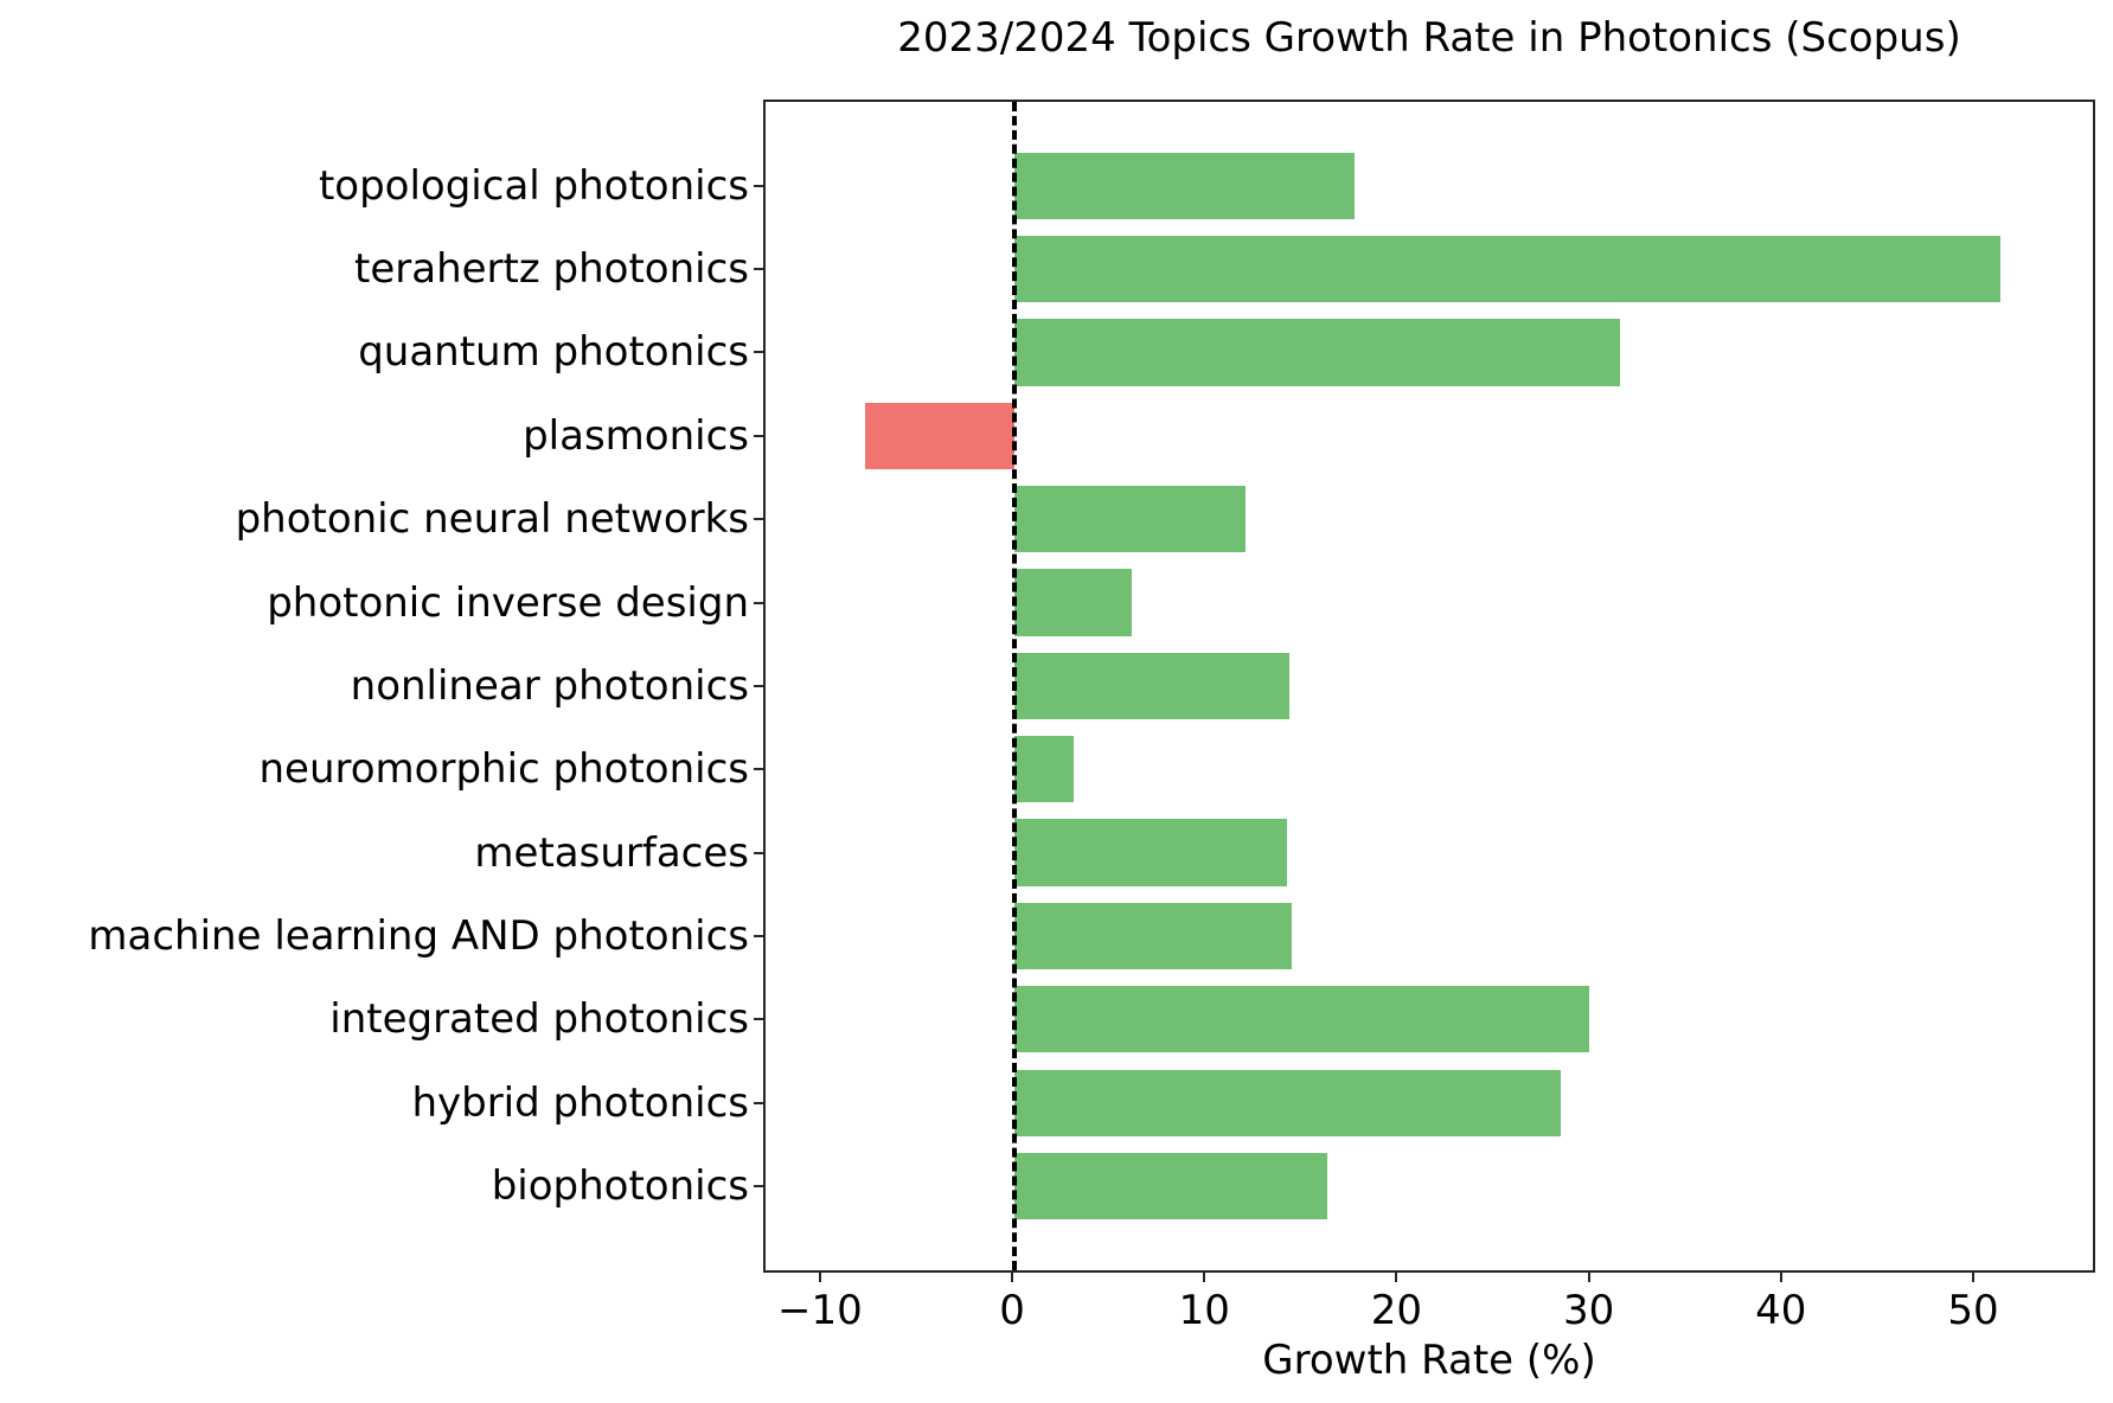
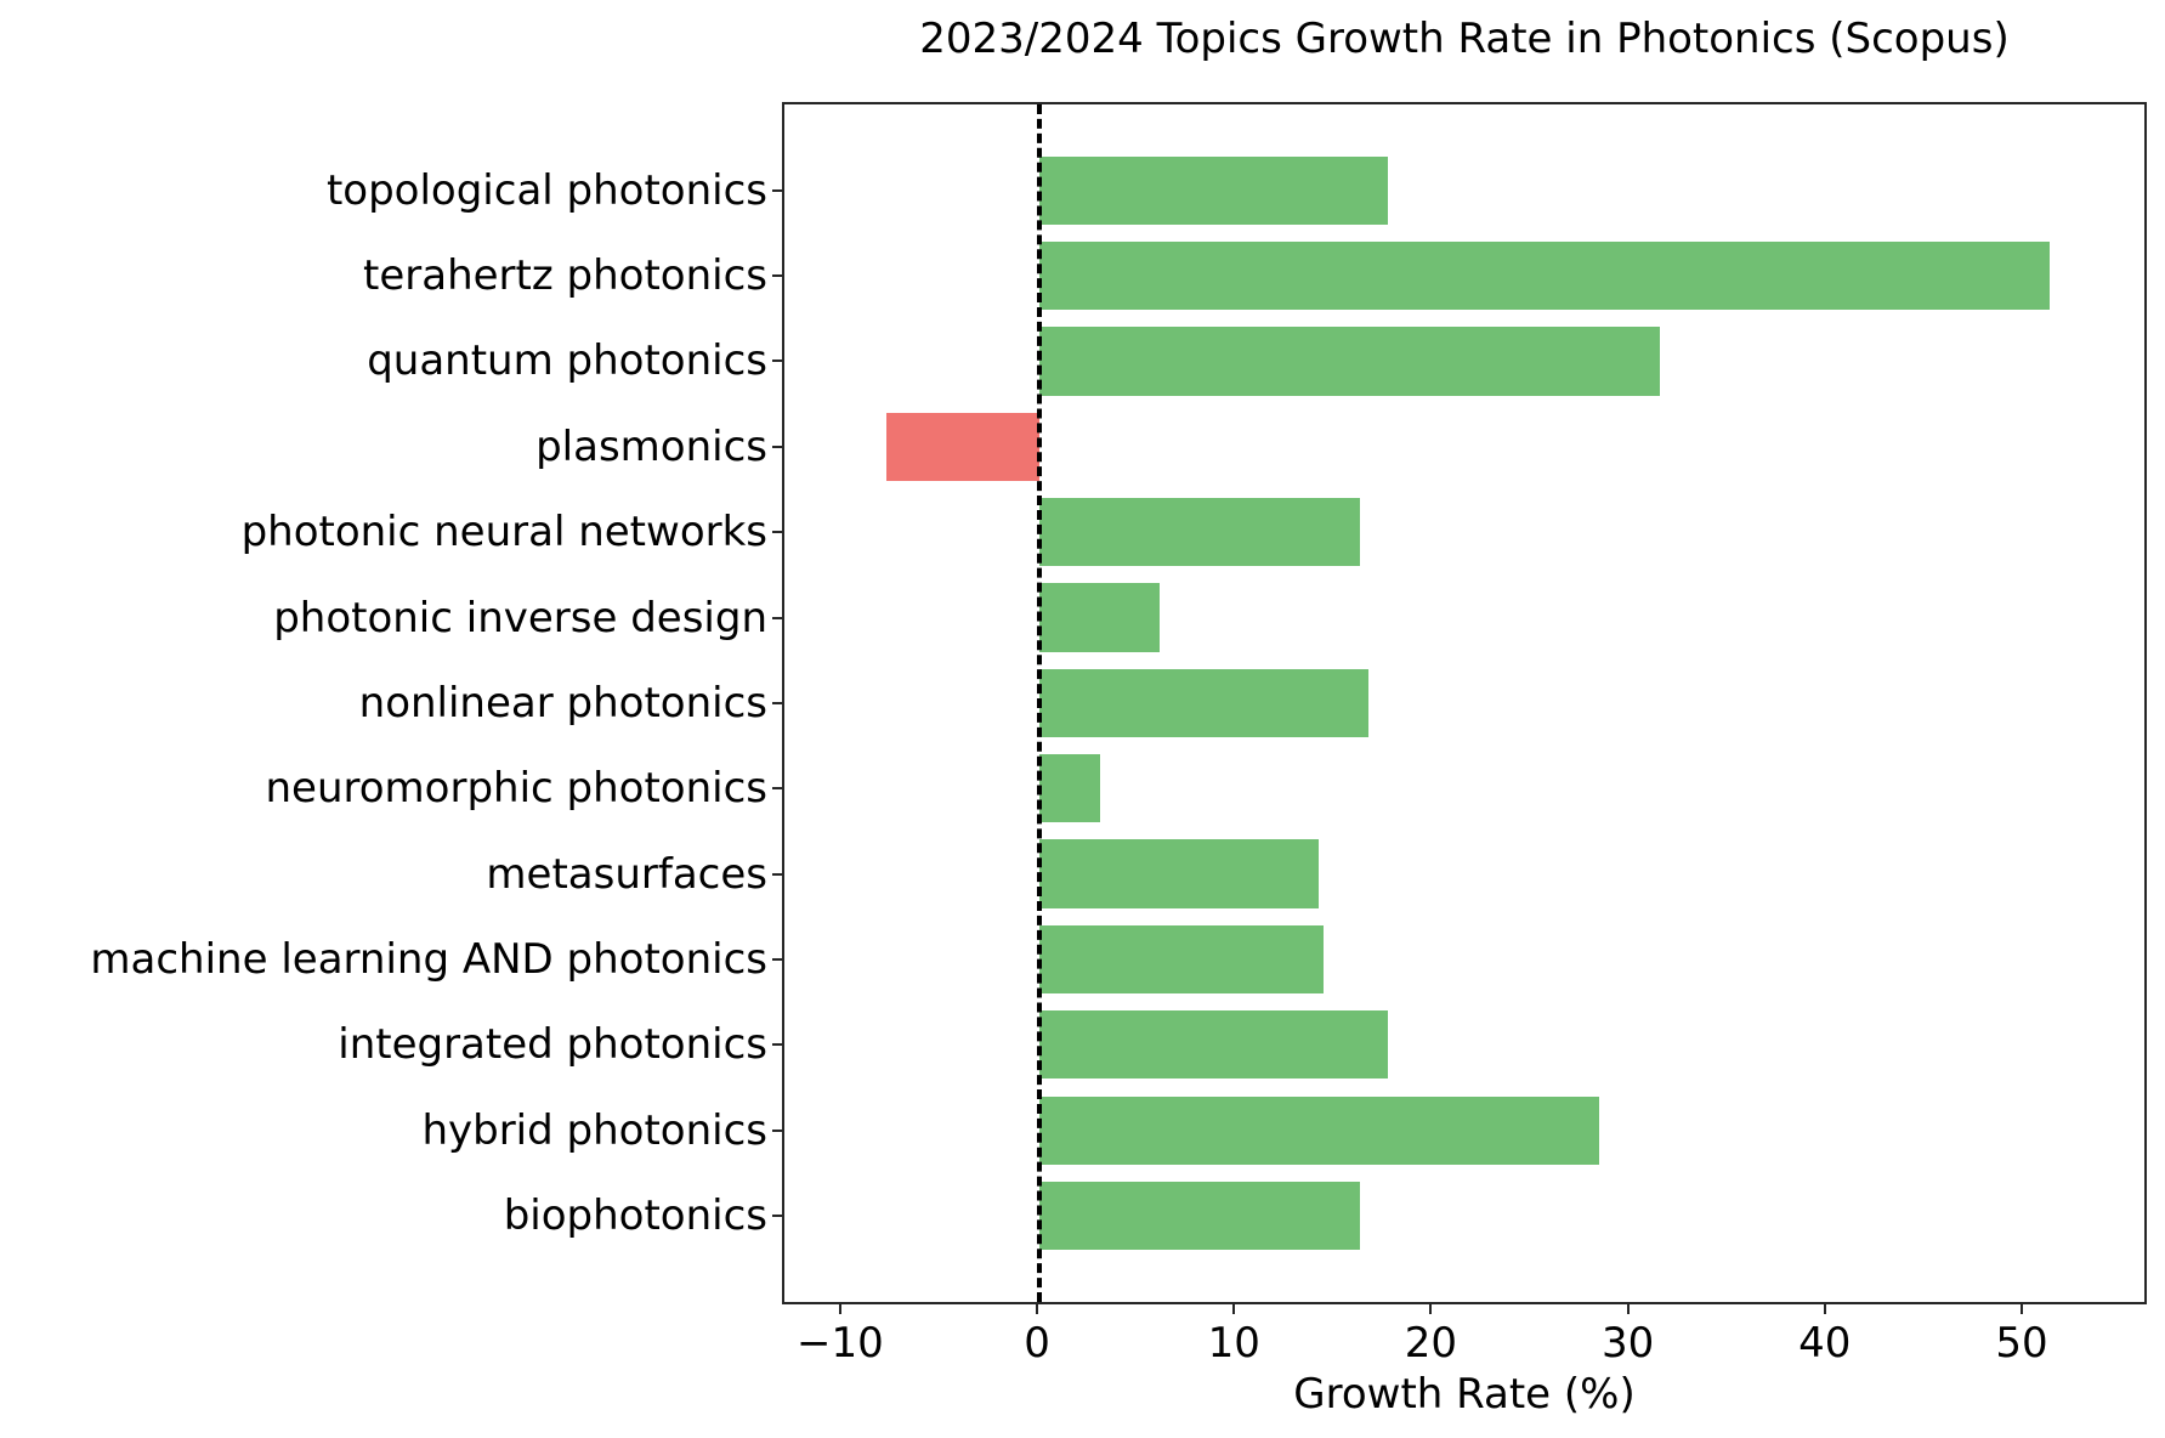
photonic neural networks: 12.0 -> 16.3
nonlinear photonics: 14.3 -> 16.7
integrated photonics: 29.9 -> 17.7
